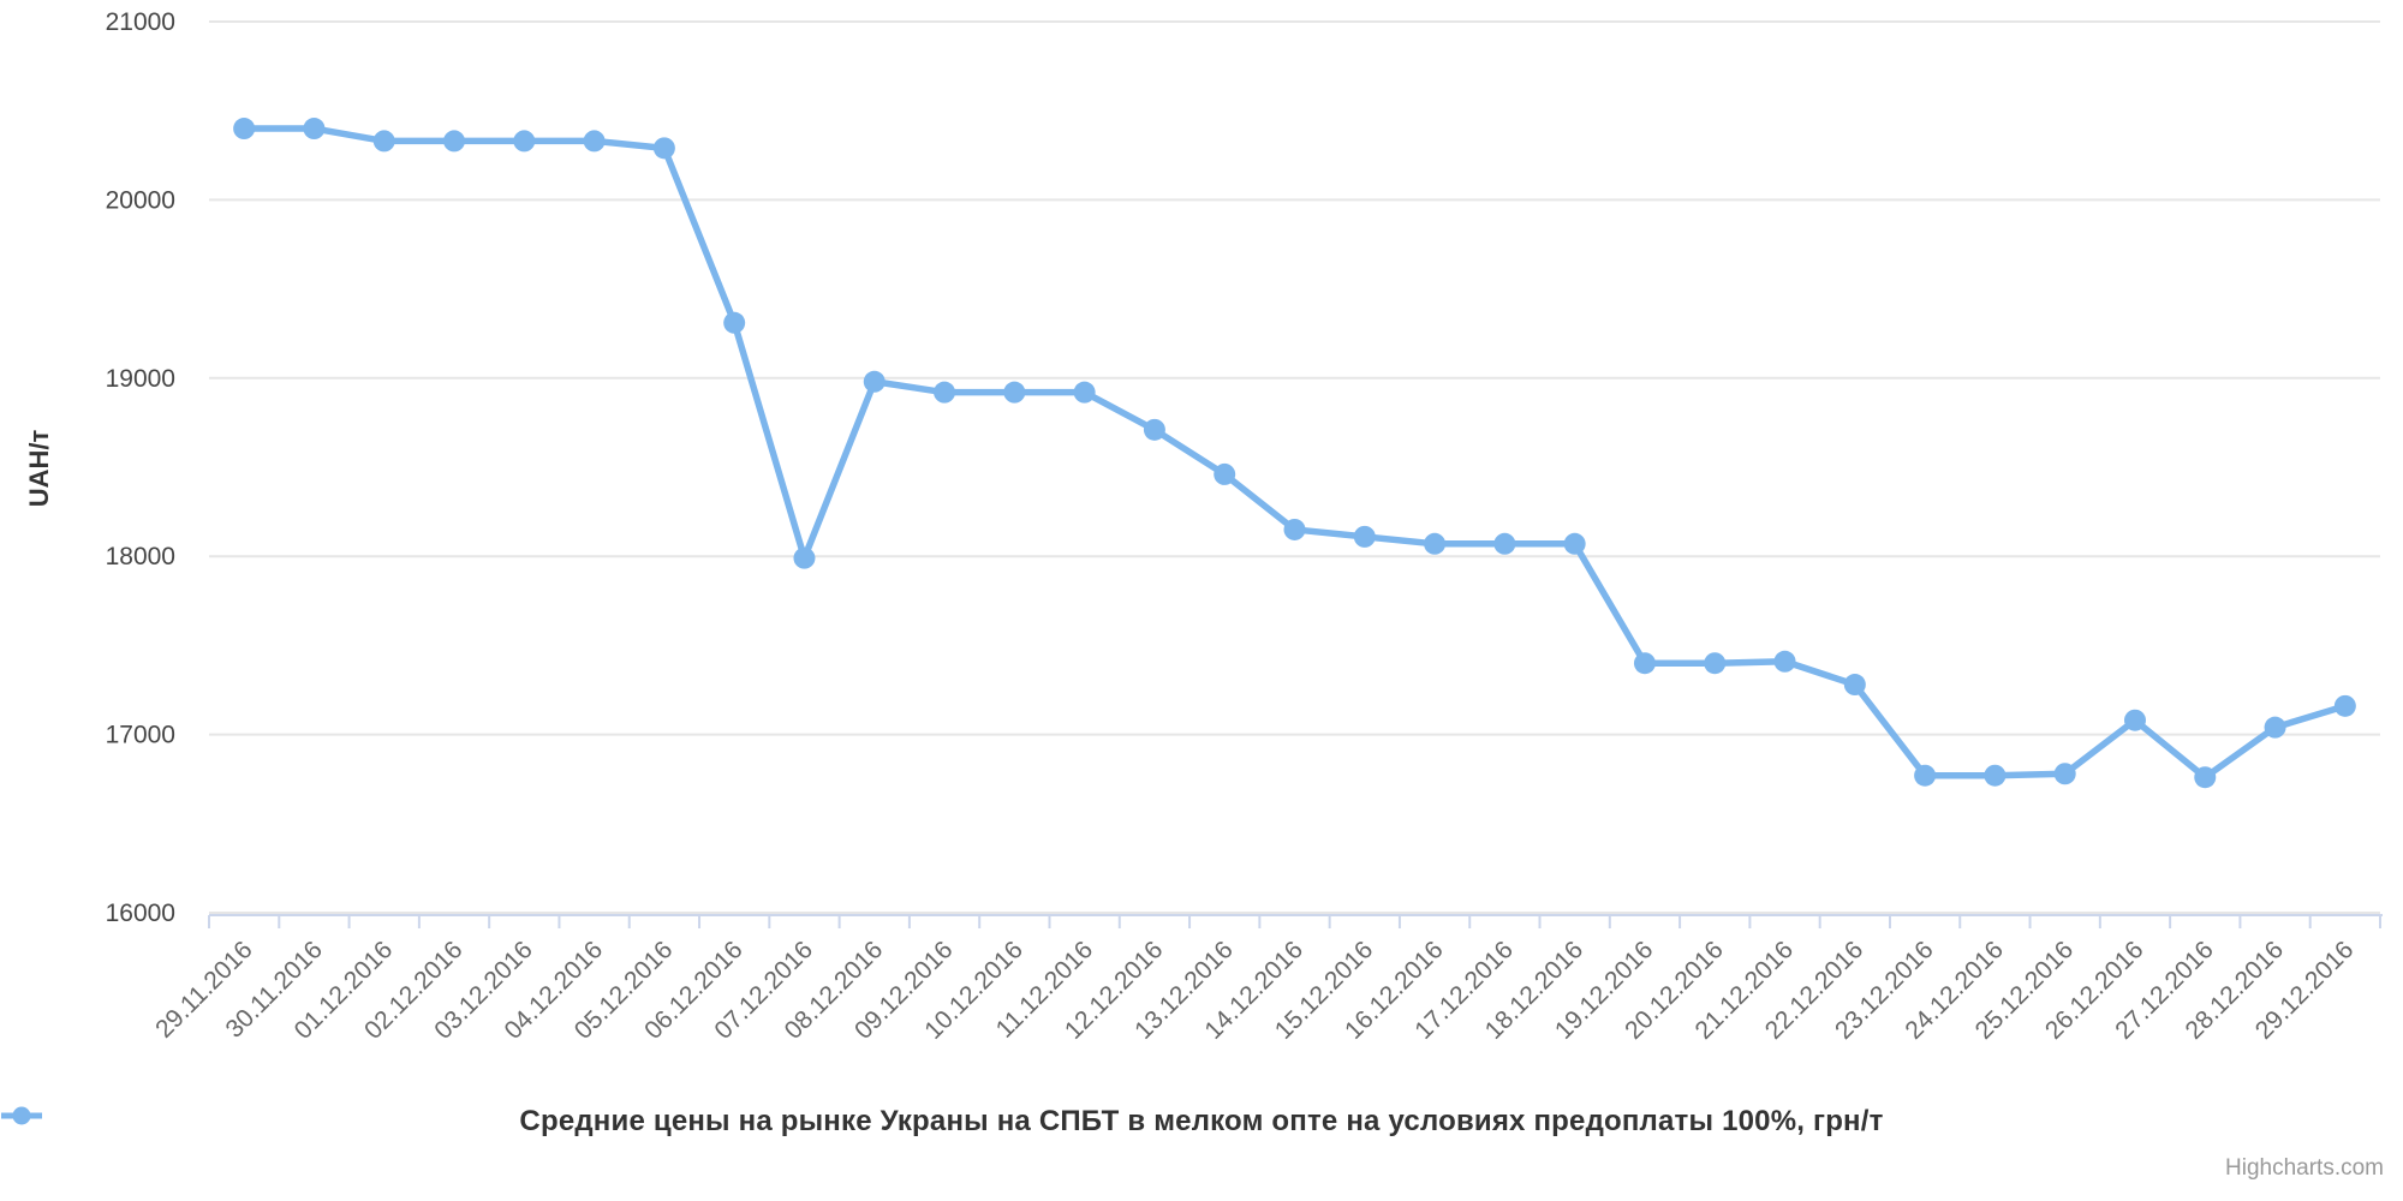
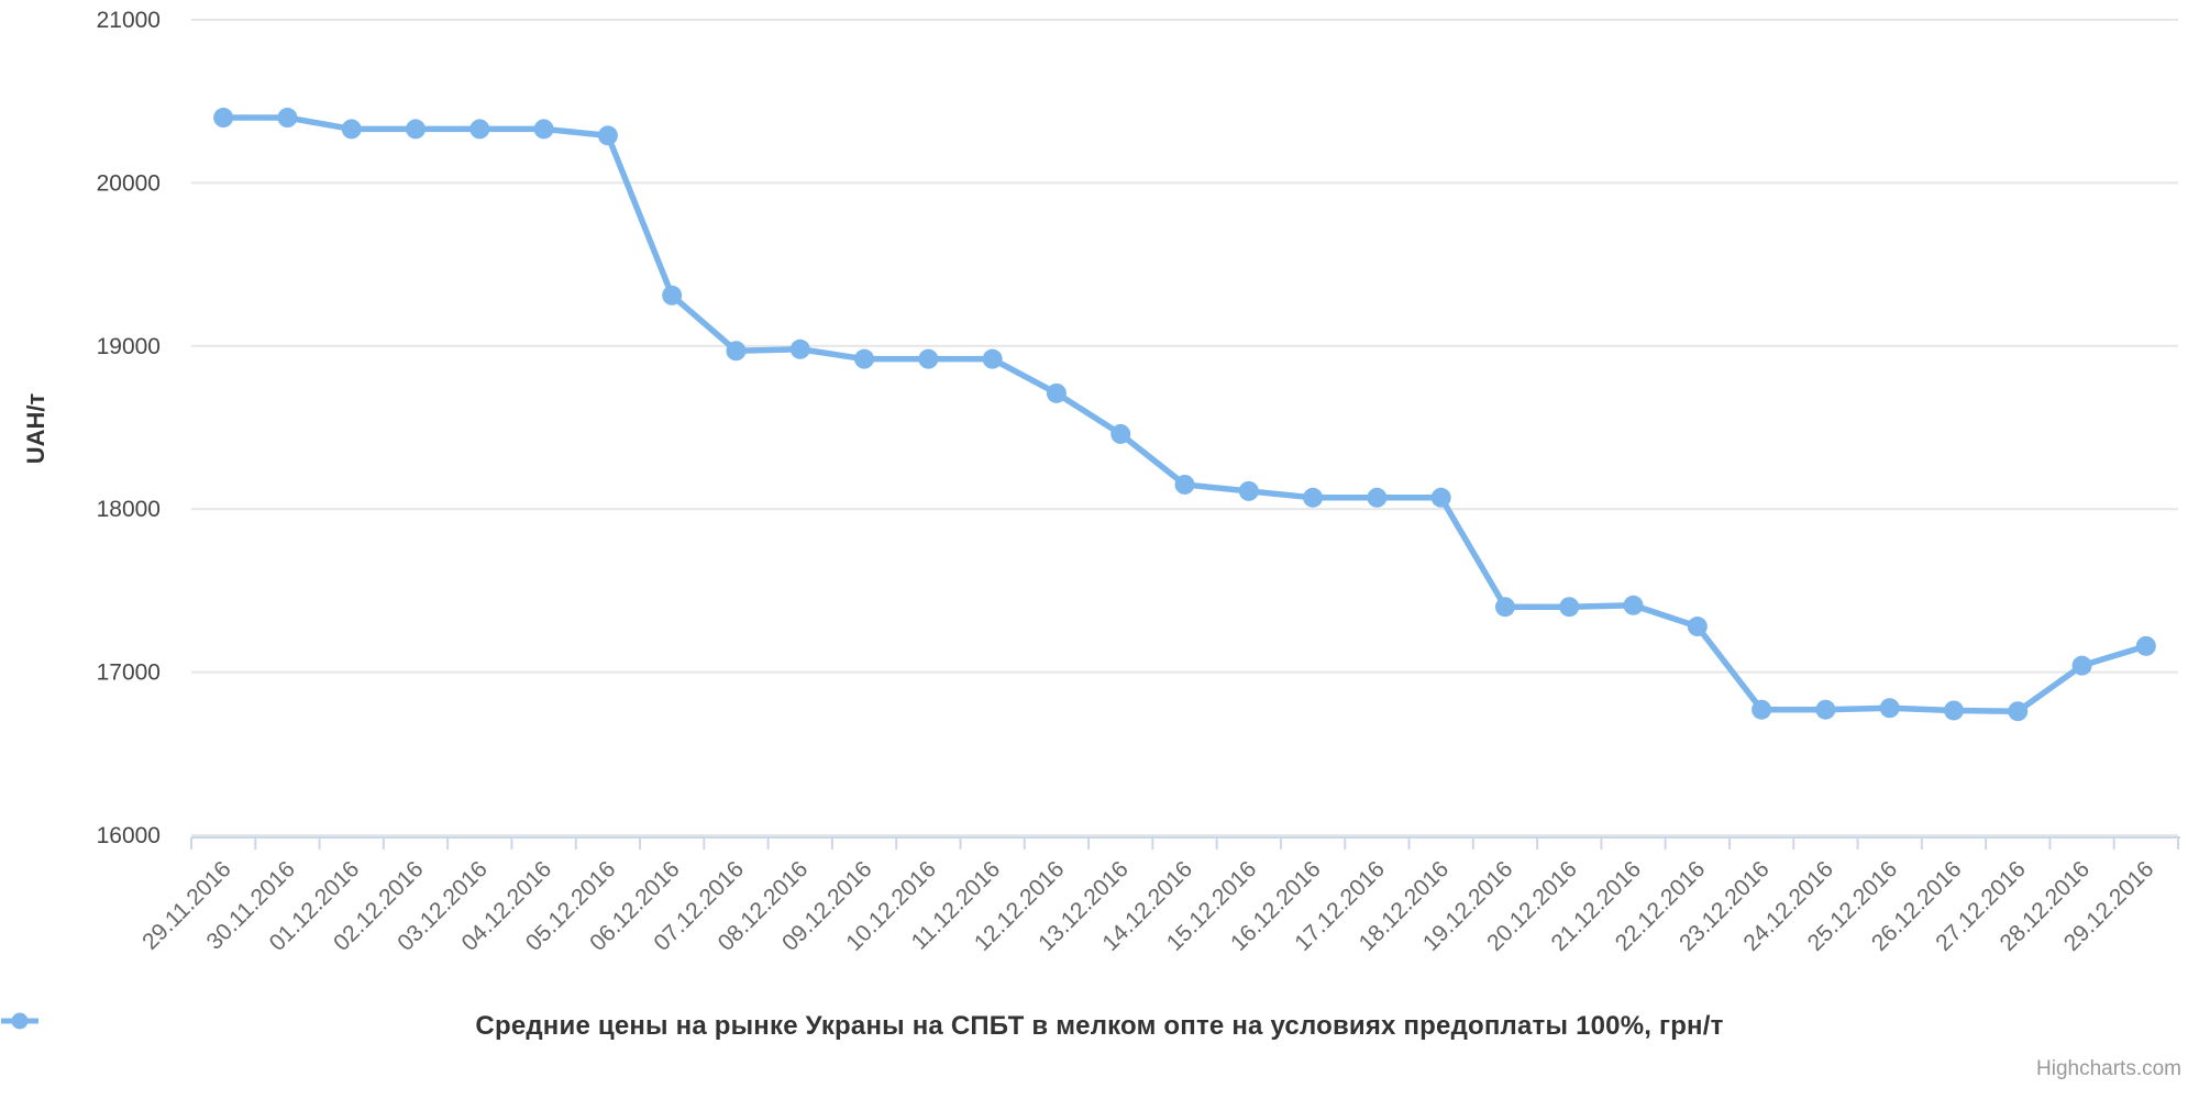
07.12.2016: 17990 -> 18970
26.12.2016: 17080 -> 16760
